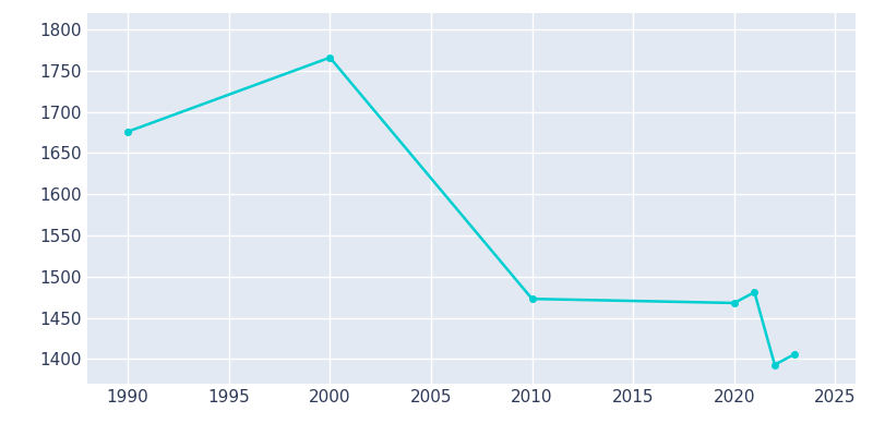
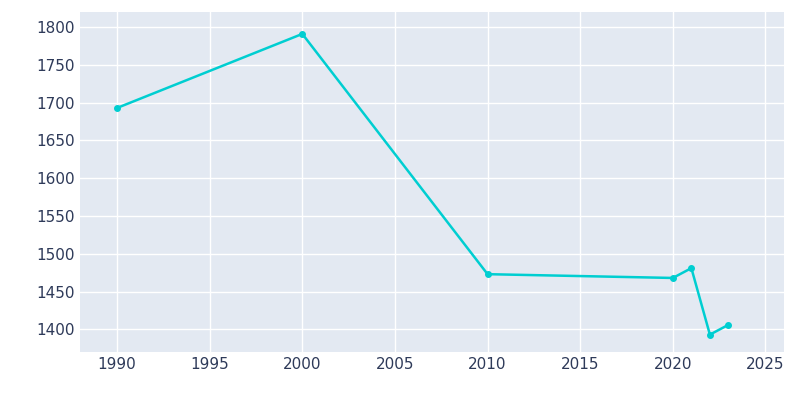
1990: 1676 -> 1693
2000: 1766 -> 1791
